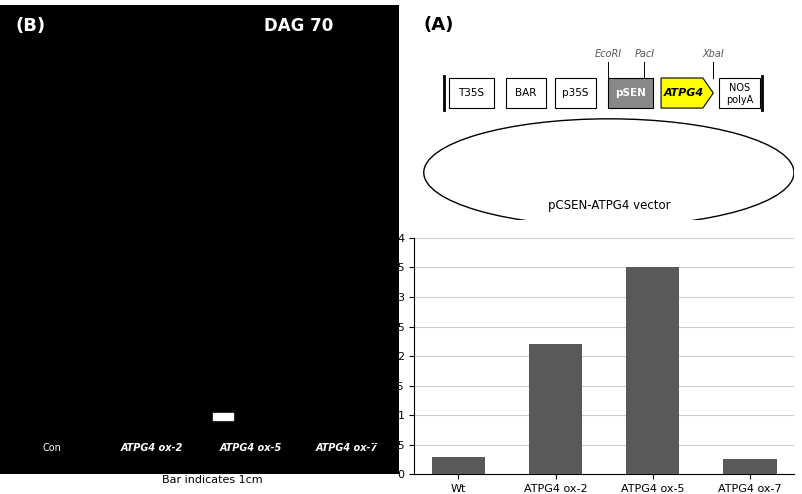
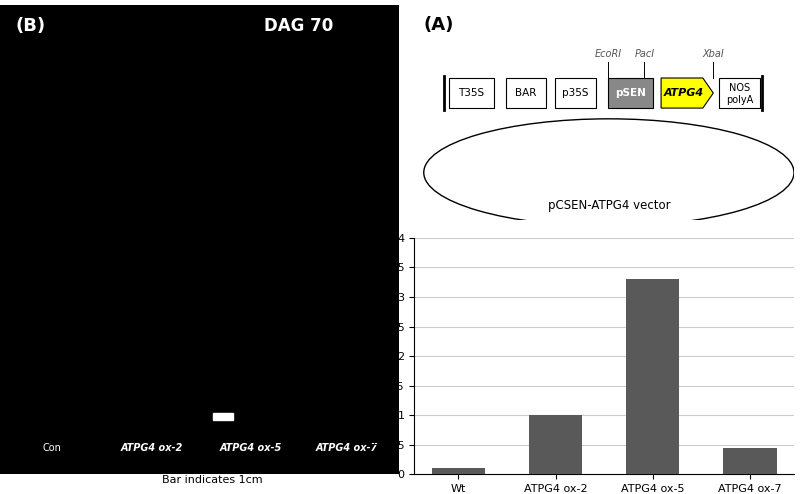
Wt: 0.30 -> 0.10
ATPG4 ox-2: 2.20 -> 1.00
ATPG4 ox-5: 3.50 -> 3.30
ATPG4 ox-7: 0.26 -> 0.45
